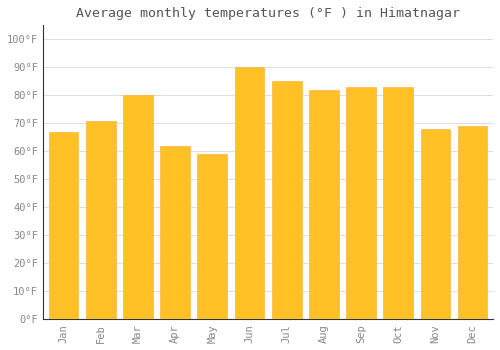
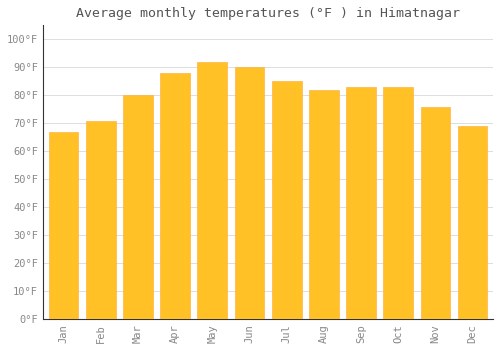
Apr: 62°F -> 88°F
May: 59°F -> 92°F
Nov: 68°F -> 76°F
